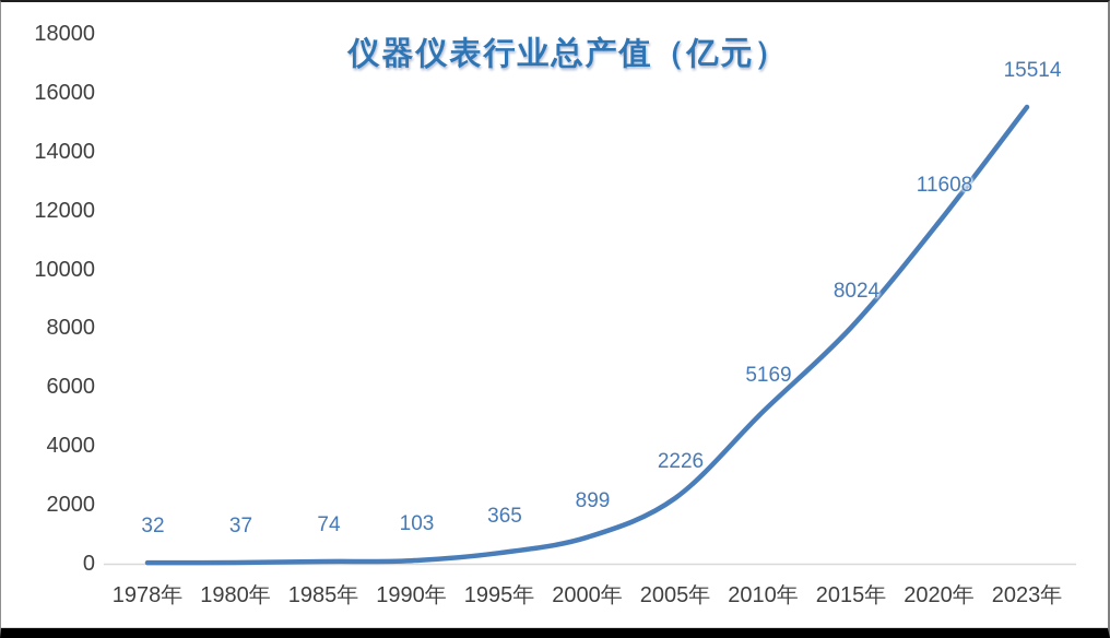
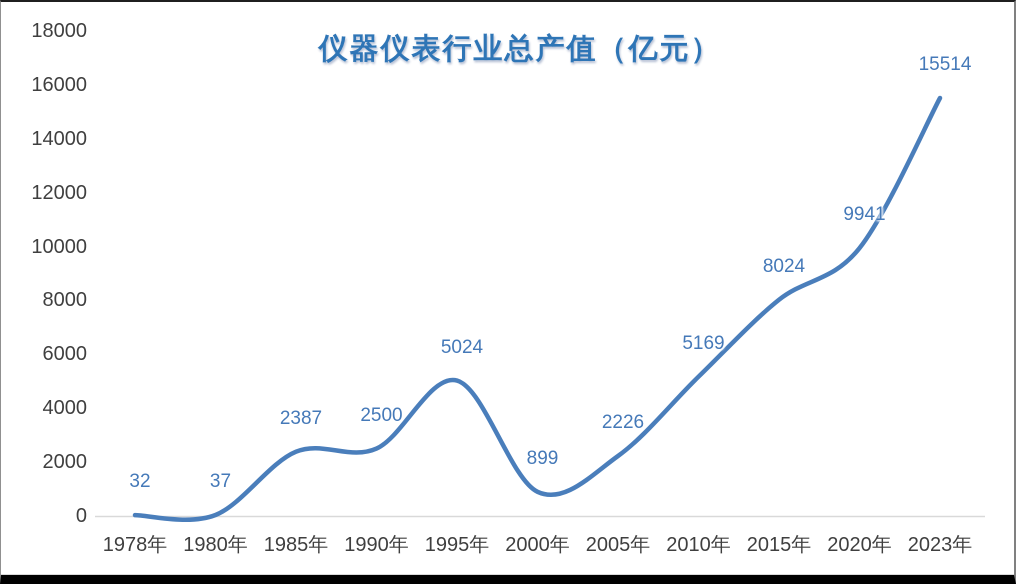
1985年: 74 -> 2387
1990年: 103 -> 2500
1995年: 365 -> 5024
2020年: 11608 -> 9941
